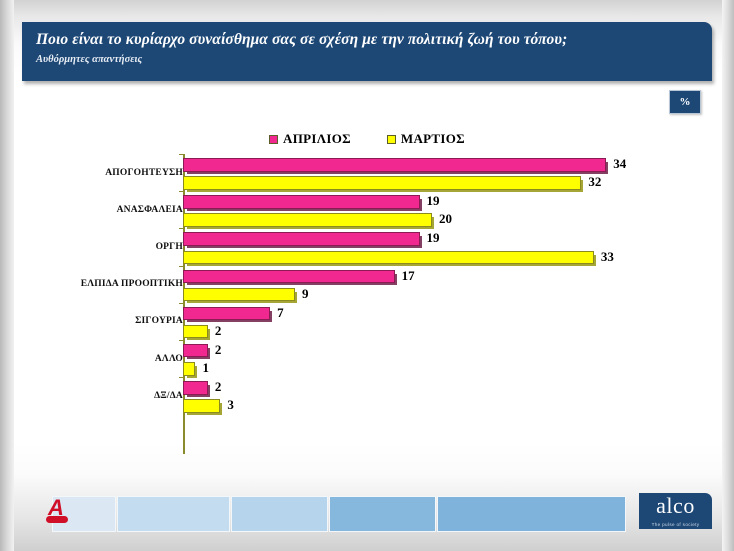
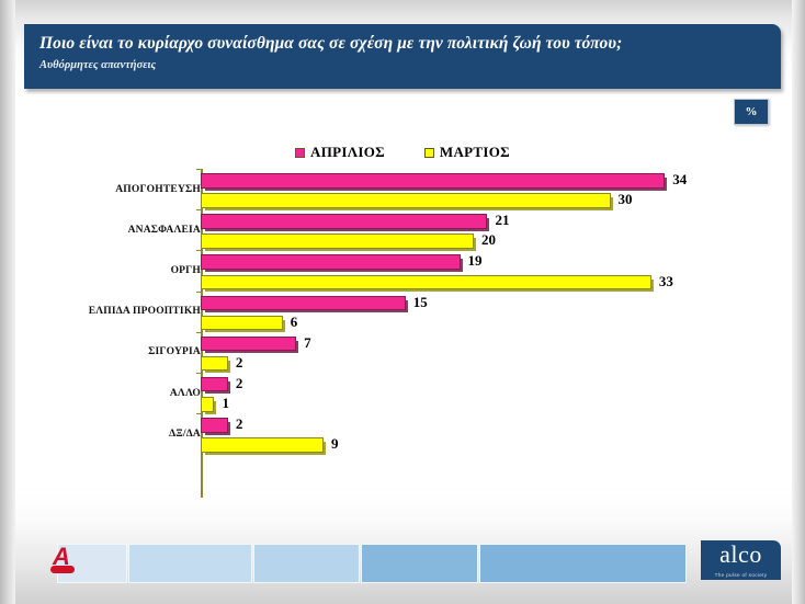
ΜΑΡΤΙΟΣ/ΑΠΟΓΟΗΤΕΥΣΗ: 32 -> 30
ΑΠΡΙΛΙΟΣ/ΑΝΑΣΦΑΛΕΙΑ: 19 -> 21
ΑΠΡΙΛΙΟΣ/ΕΛΠΙΔΑ ΠΡΟΟΠΤΙΚΗ: 17 -> 15
ΜΑΡΤΙΟΣ/ΕΛΠΙΔΑ ΠΡΟΟΠΤΙΚΗ: 9 -> 6
ΜΑΡΤΙΟΣ/ΔΞ/ΔΑ: 3 -> 9
